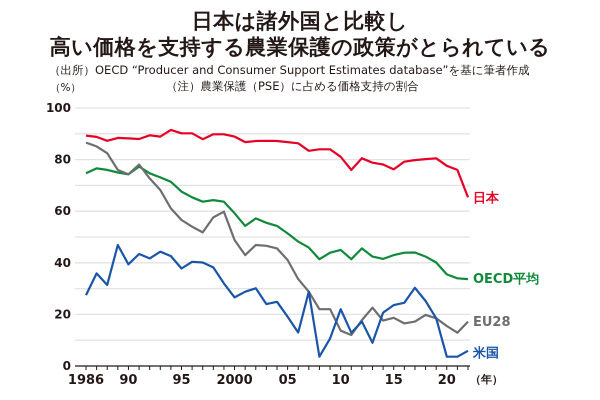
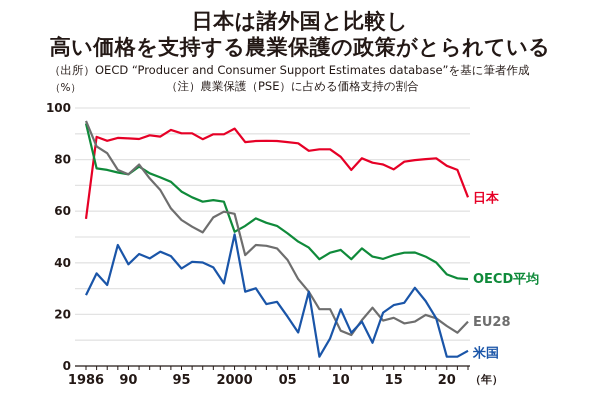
日本/1986: 89 -> 57
OECD平均/1986: 75 -> 94
EU28/1986: 87 -> 95
日本/2000: 89 -> 92
OECD平均/2000: 59 -> 52
EU28/2000: 49 -> 59
米国/2000: 27 -> 51
